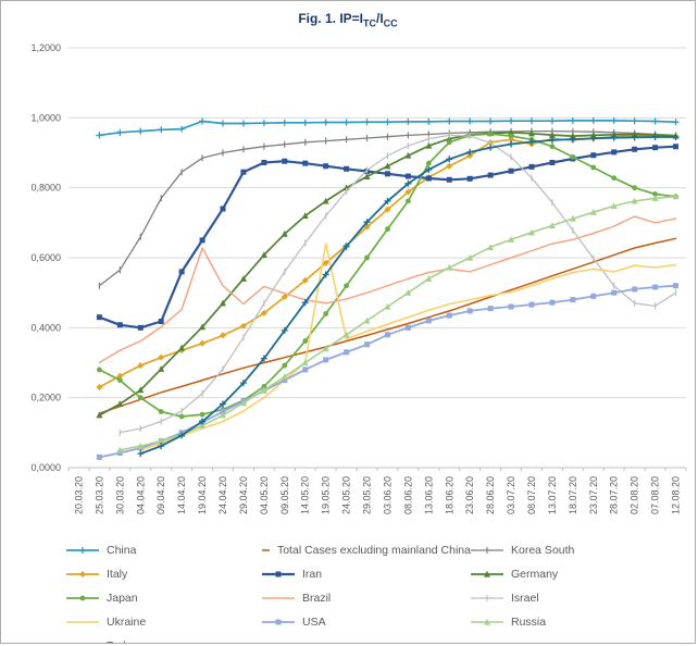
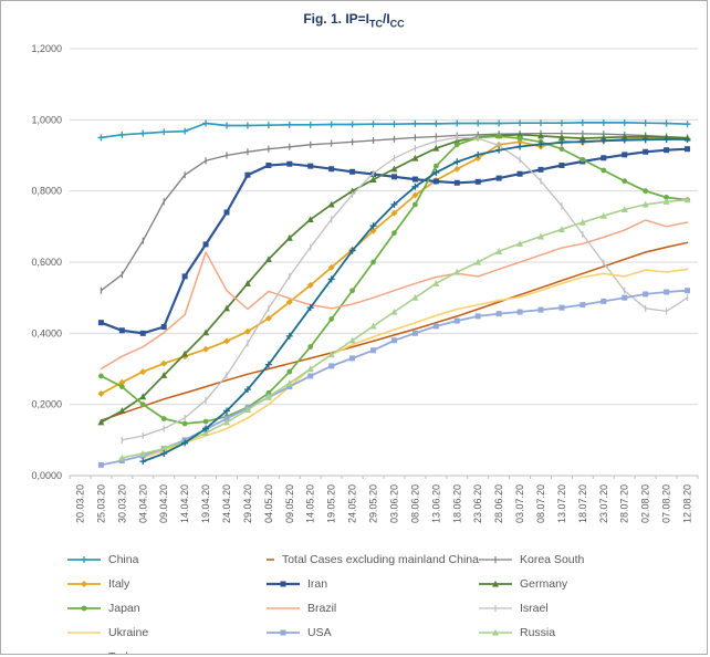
Ukraine/19.05.20: 0,64 -> 0,34
